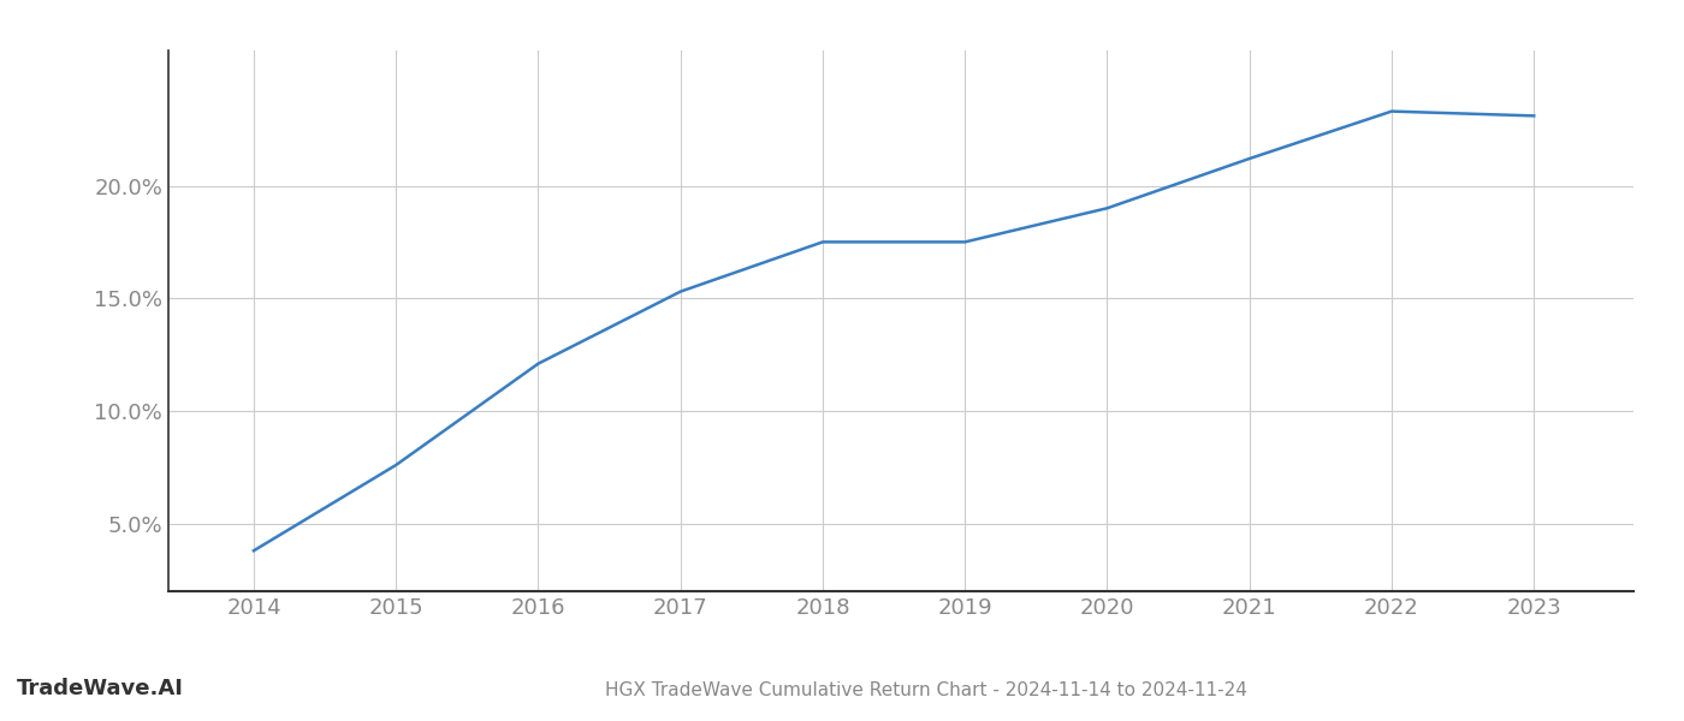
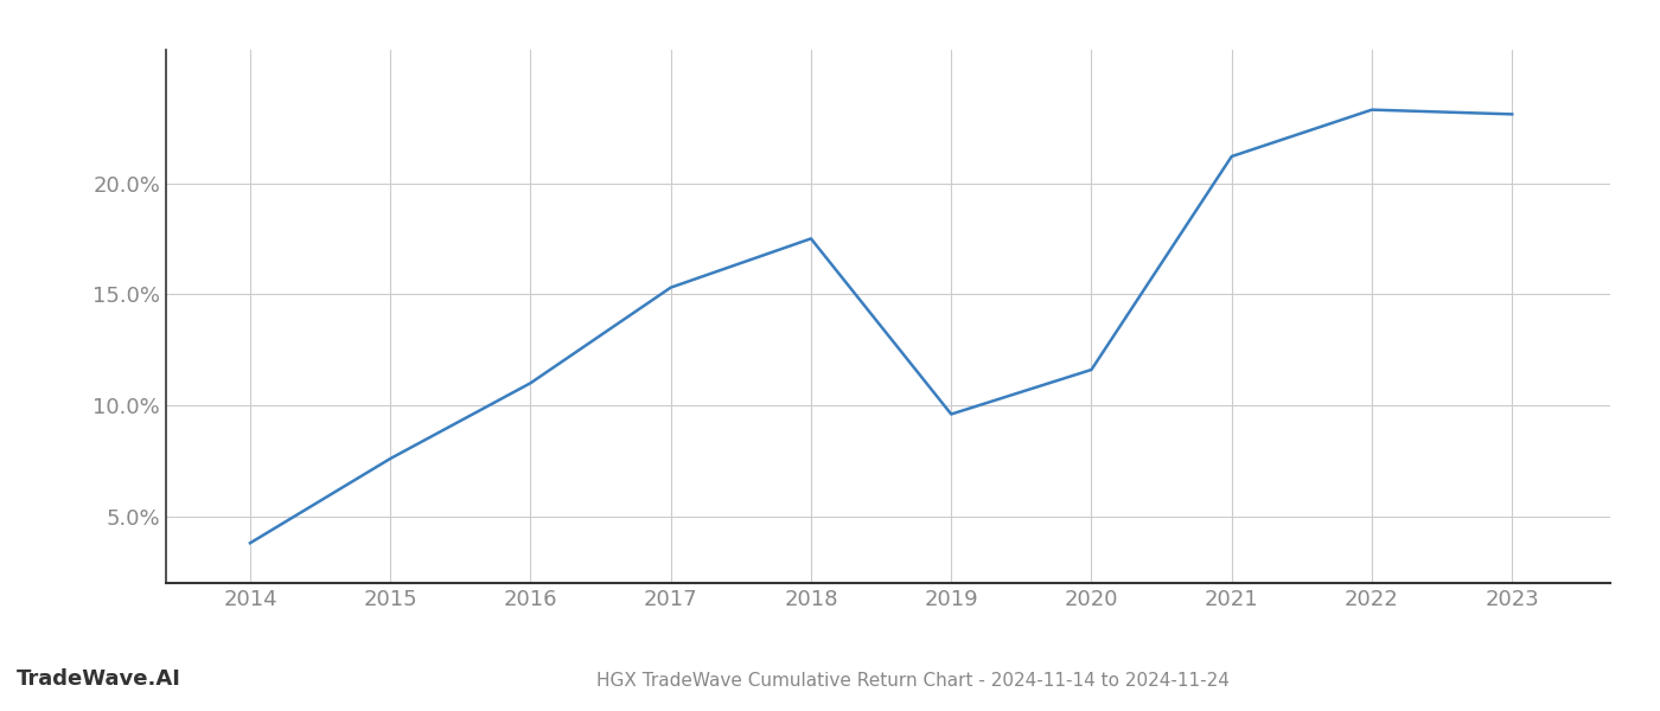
2016: 12.1% -> 11.0%
2019: 17.5% -> 9.6%
2020: 19.0% -> 11.6%
